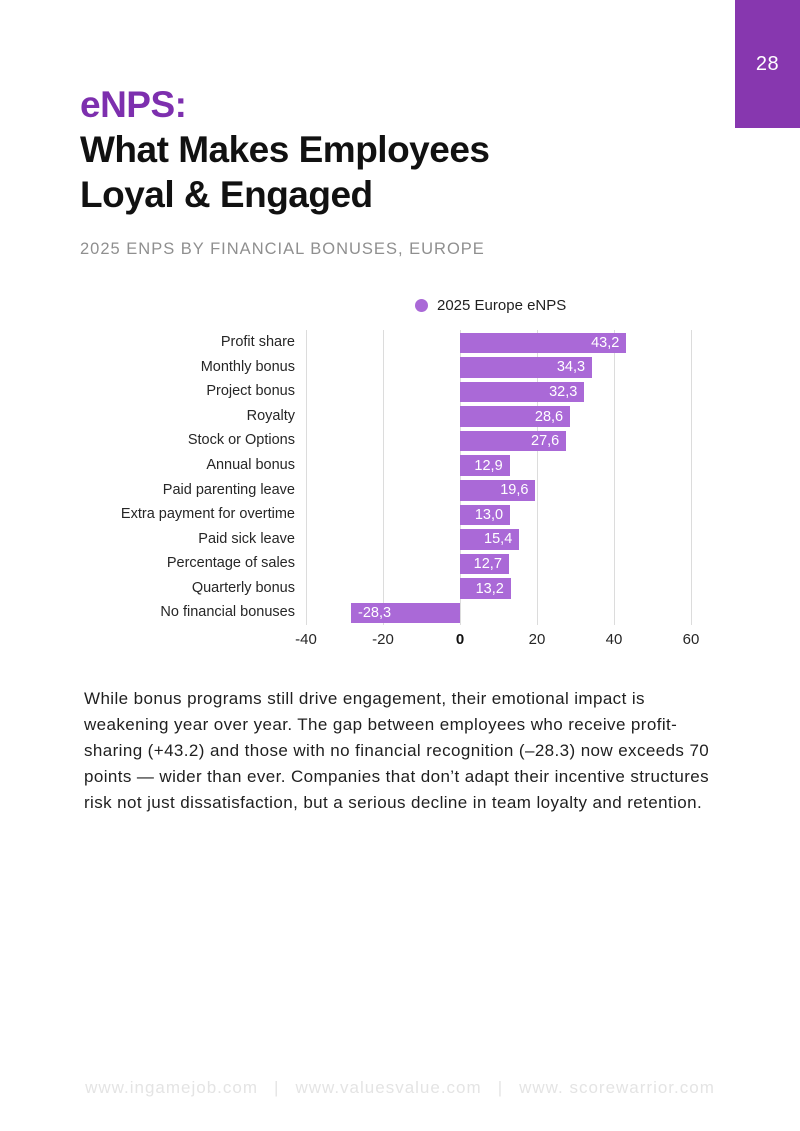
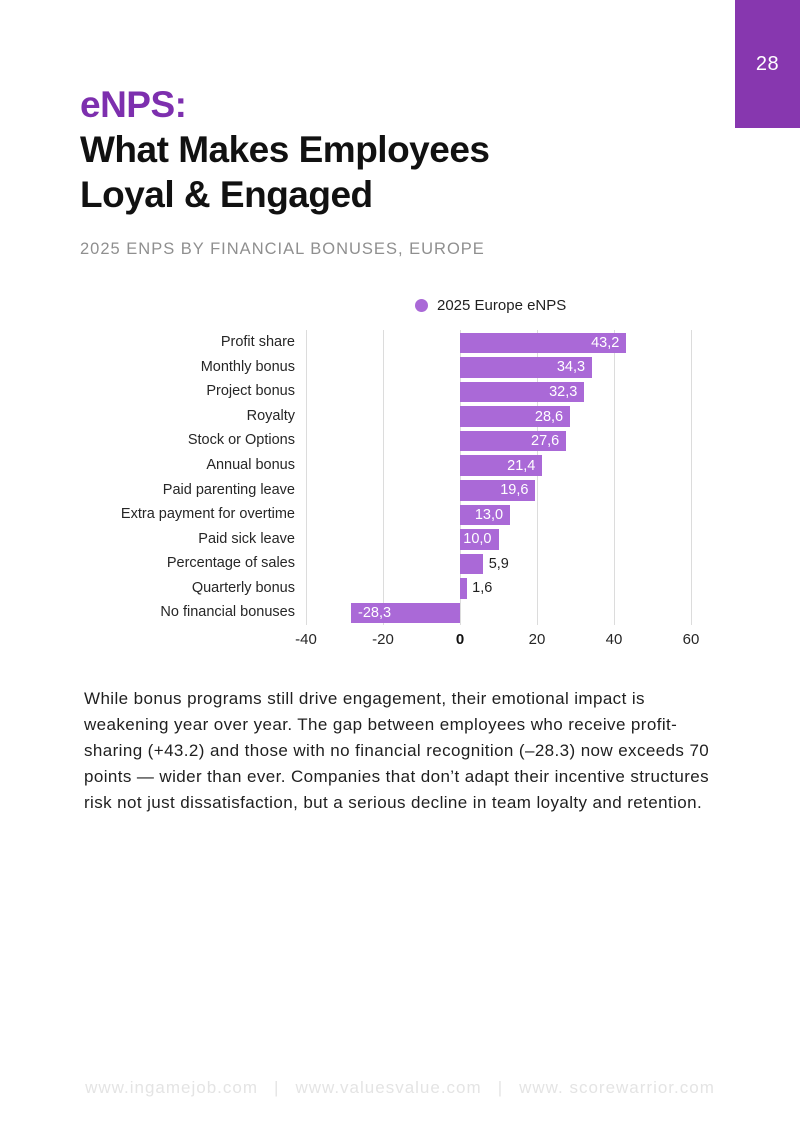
Annual bonus: 12,9 -> 21,4
Paid sick leave: 15,4 -> 10,0
Percentage of sales: 12,7 -> 5,9
Quarterly bonus: 13,2 -> 1,6
